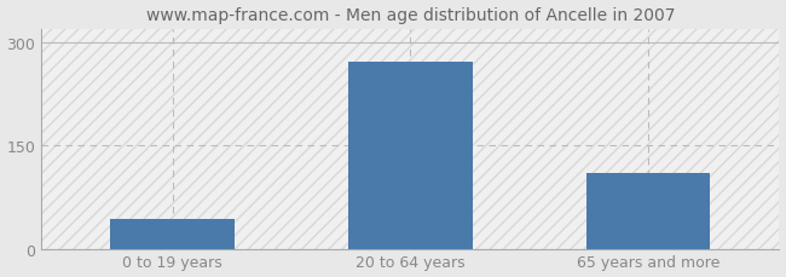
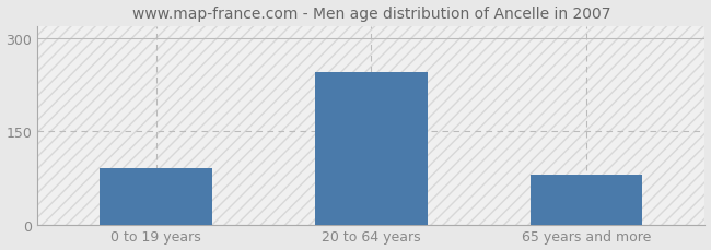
0 to 19 years: 44 -> 90
20 to 64 years: 272 -> 245
65 years and more: 110 -> 80
